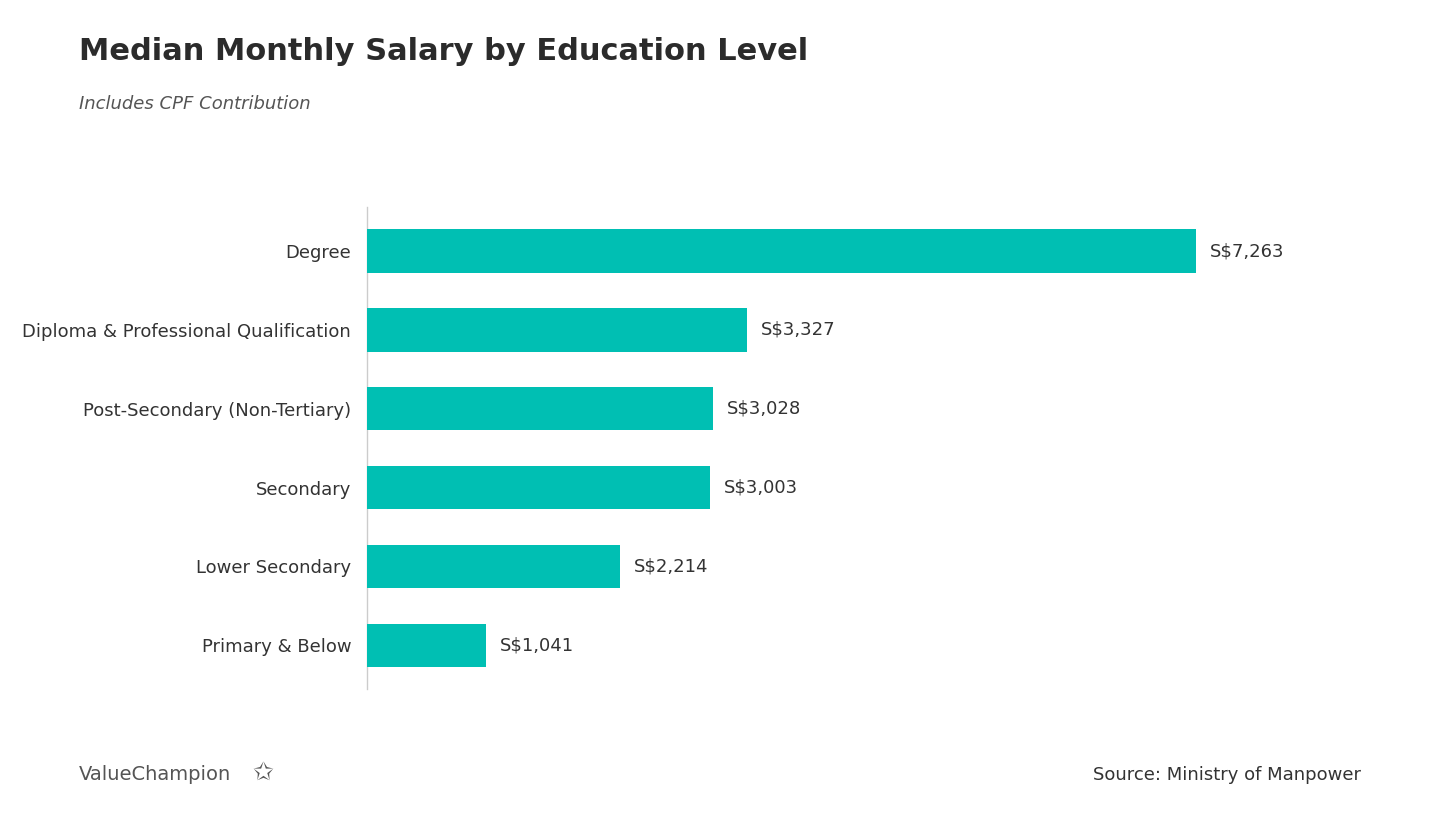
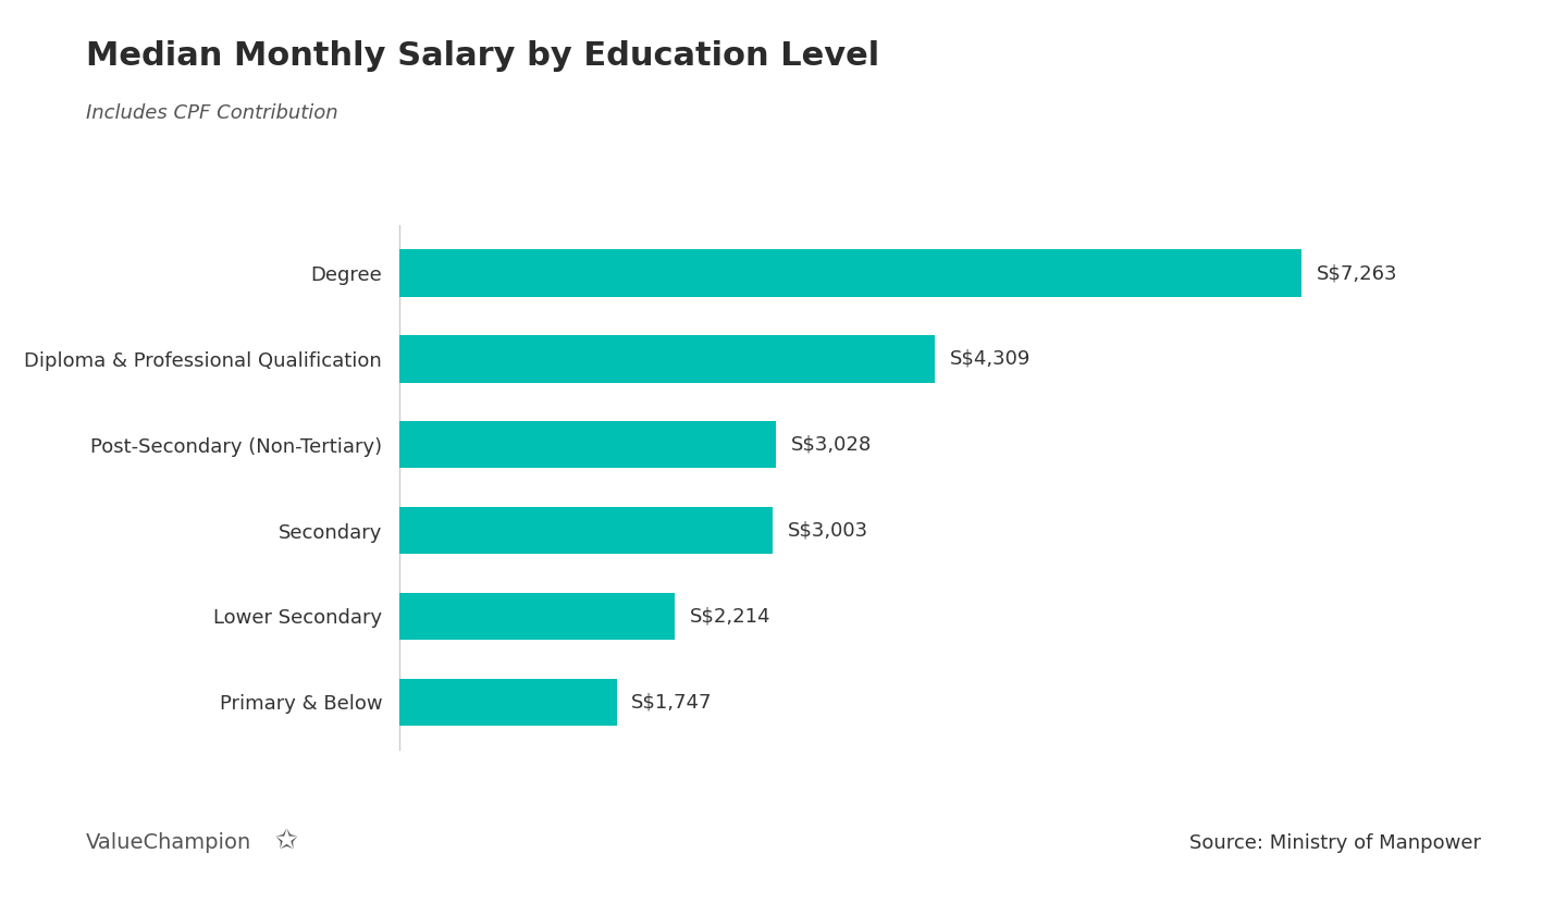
Diploma & Professional Qualification: S$3,327 -> S$4,309
Primary & Below: S$1,041 -> S$1,747
